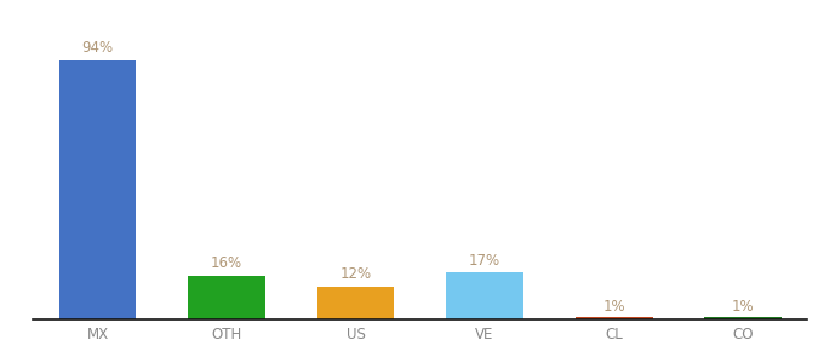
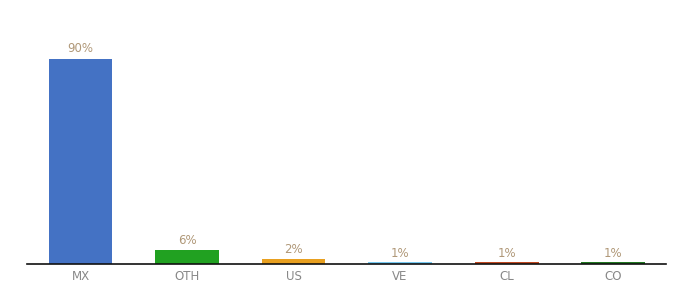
MX: 94% -> 90%
OTH: 16% -> 6%
US: 12% -> 2%
VE: 17% -> 1%
